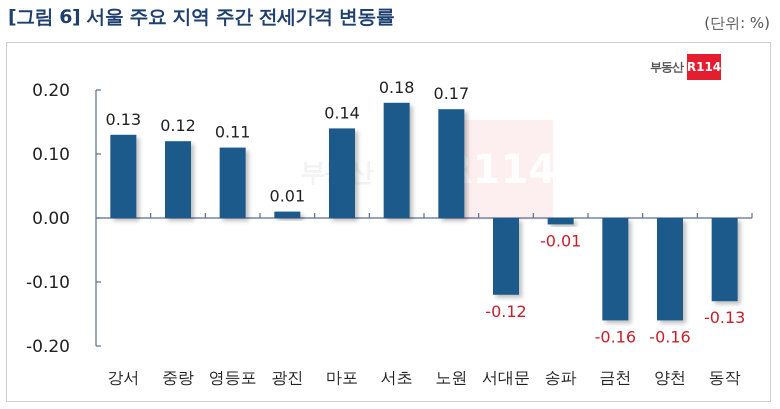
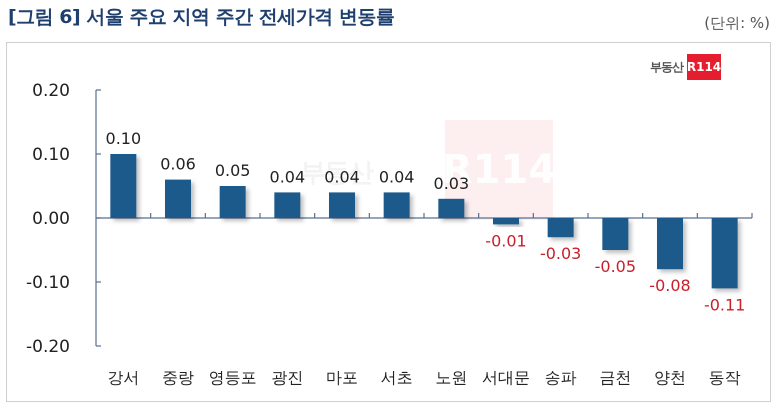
강서: 0.13 -> 0.10
중랑: 0.12 -> 0.06
영등포: 0.11 -> 0.05
광진: 0.01 -> 0.04
마포: 0.14 -> 0.04
서초: 0.18 -> 0.04
노원: 0.17 -> 0.03
서대문: -0.12 -> -0.01
송파: -0.01 -> -0.03
금천: -0.16 -> -0.05
양천: -0.16 -> -0.08
동작: -0.13 -> -0.11
